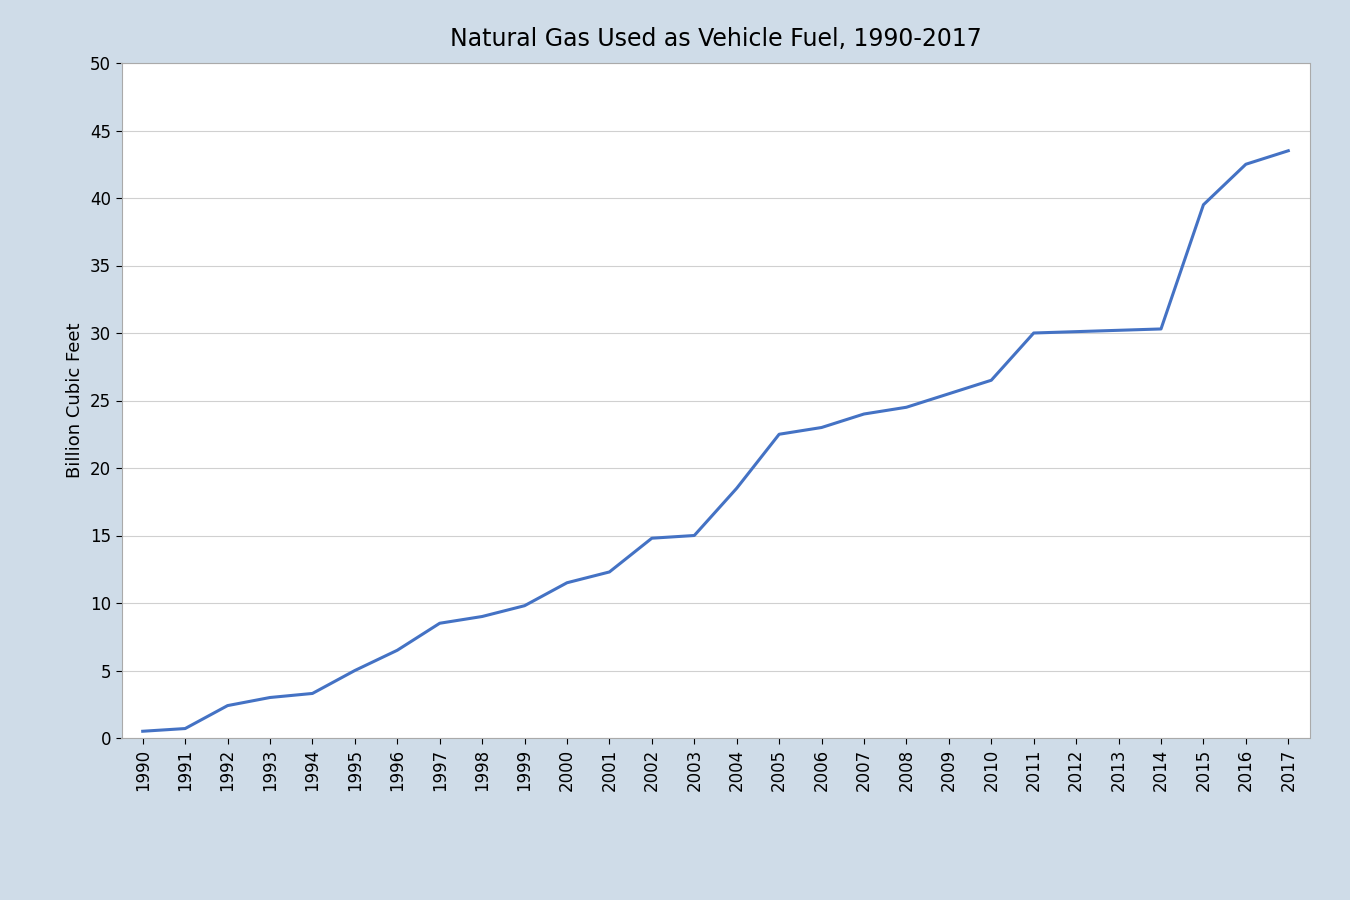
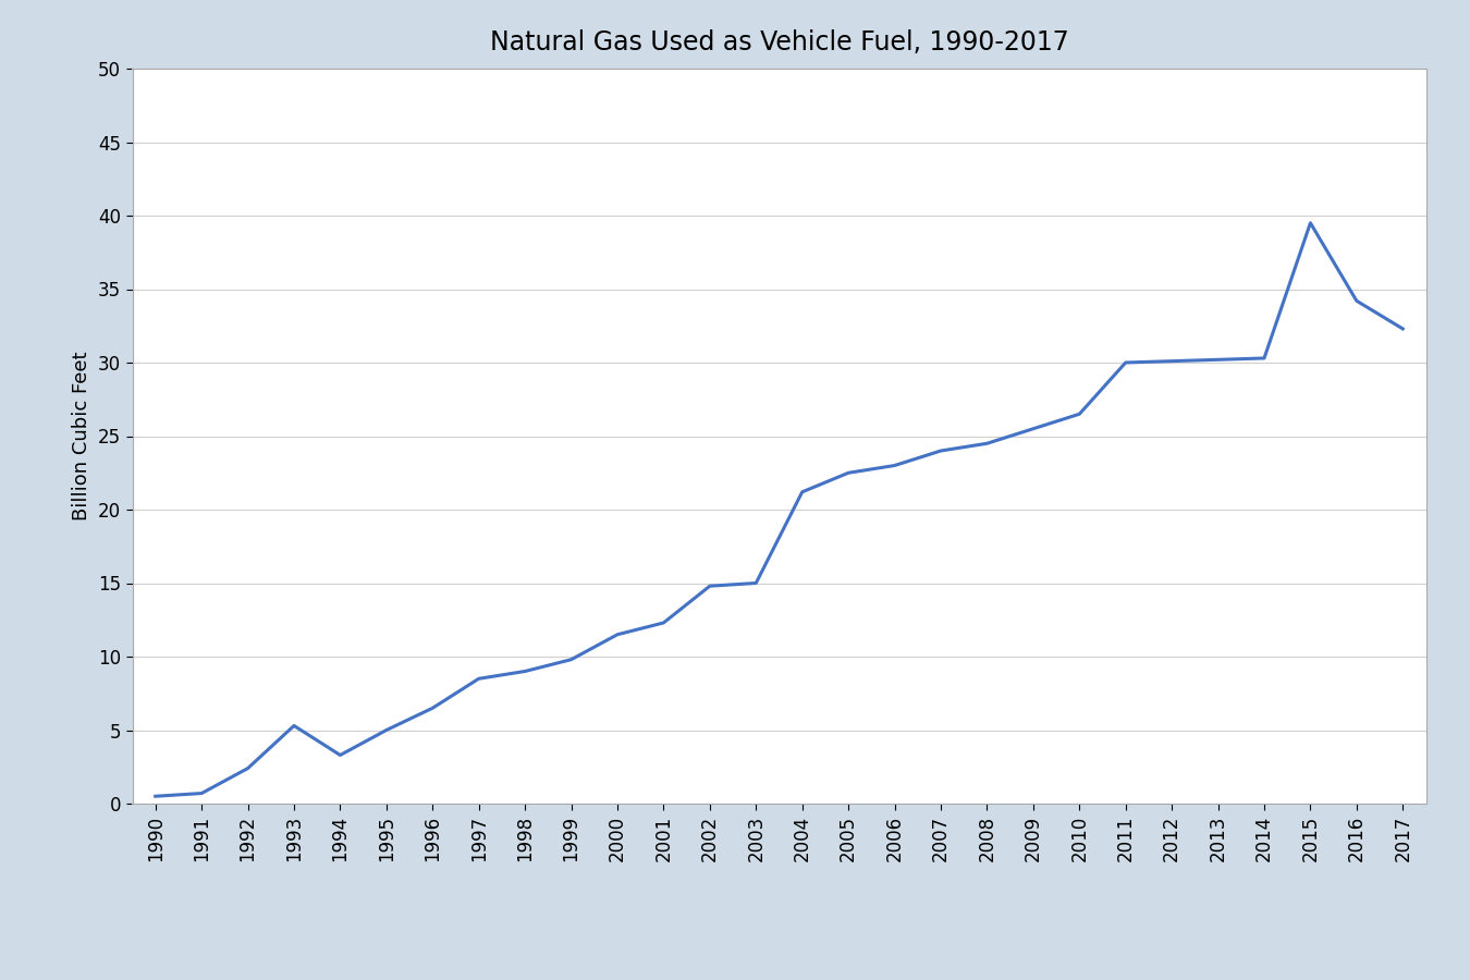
1993: 3.0 -> 5.3
2004: 18.5 -> 21.2
2016: 42.5 -> 34.2
2017: 43.5 -> 32.3
